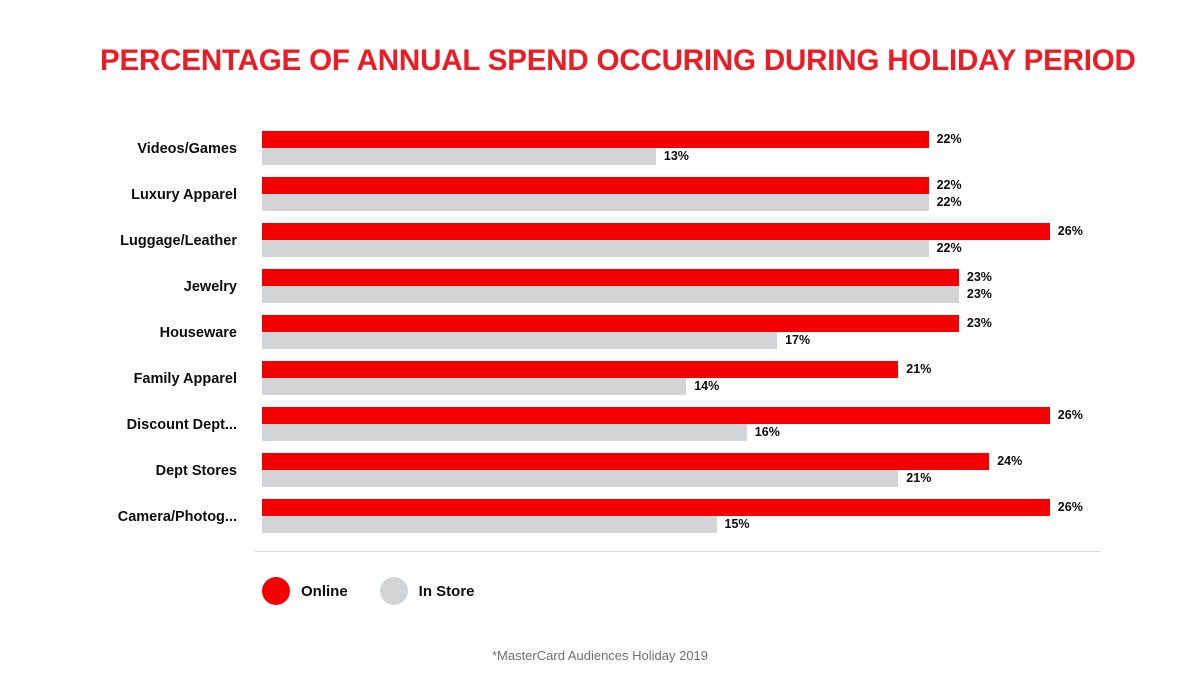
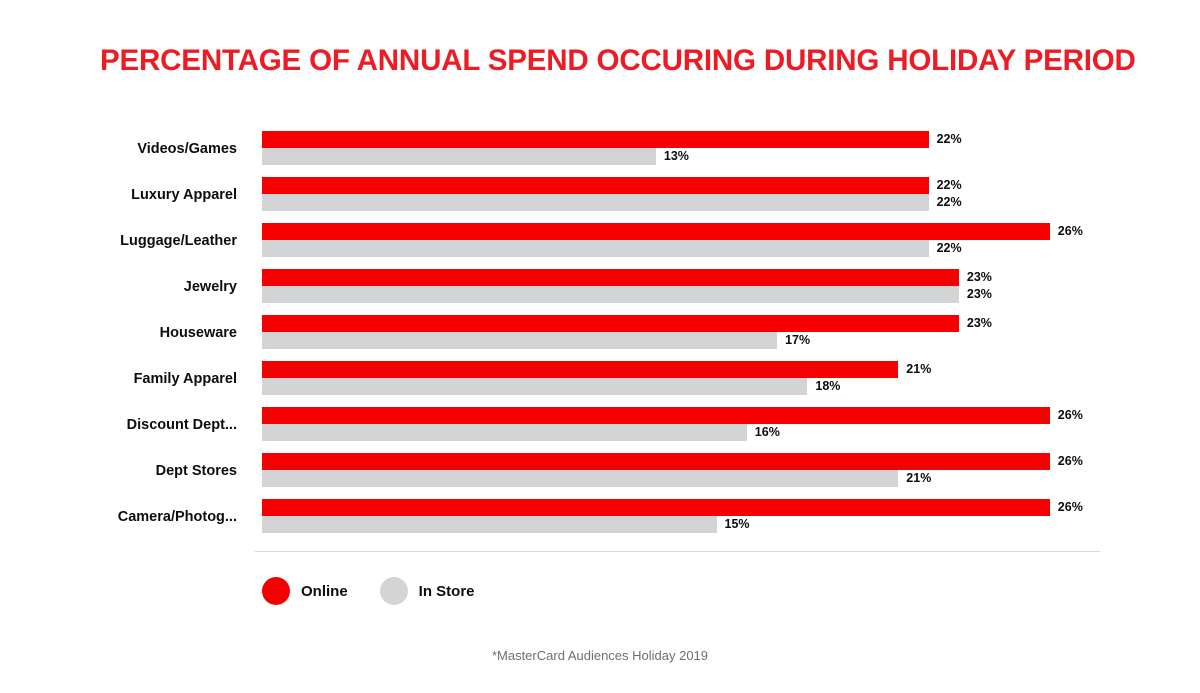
In Store/Family Apparel: 14% -> 18%
Online/Dept Stores: 24% -> 26%
